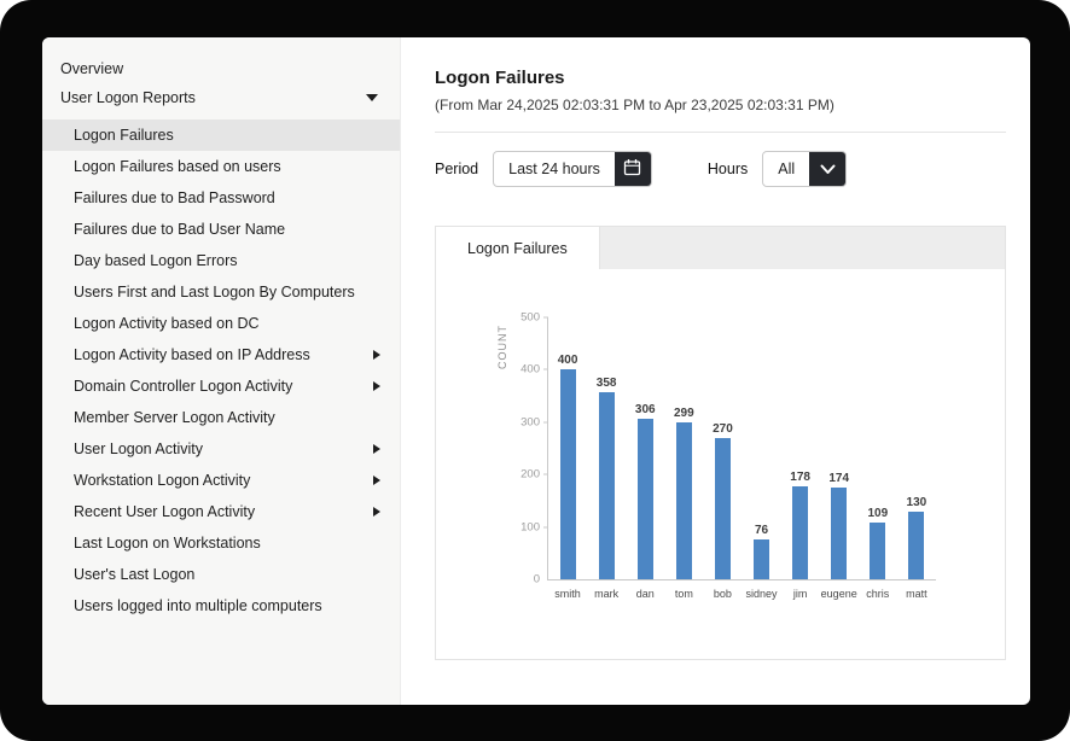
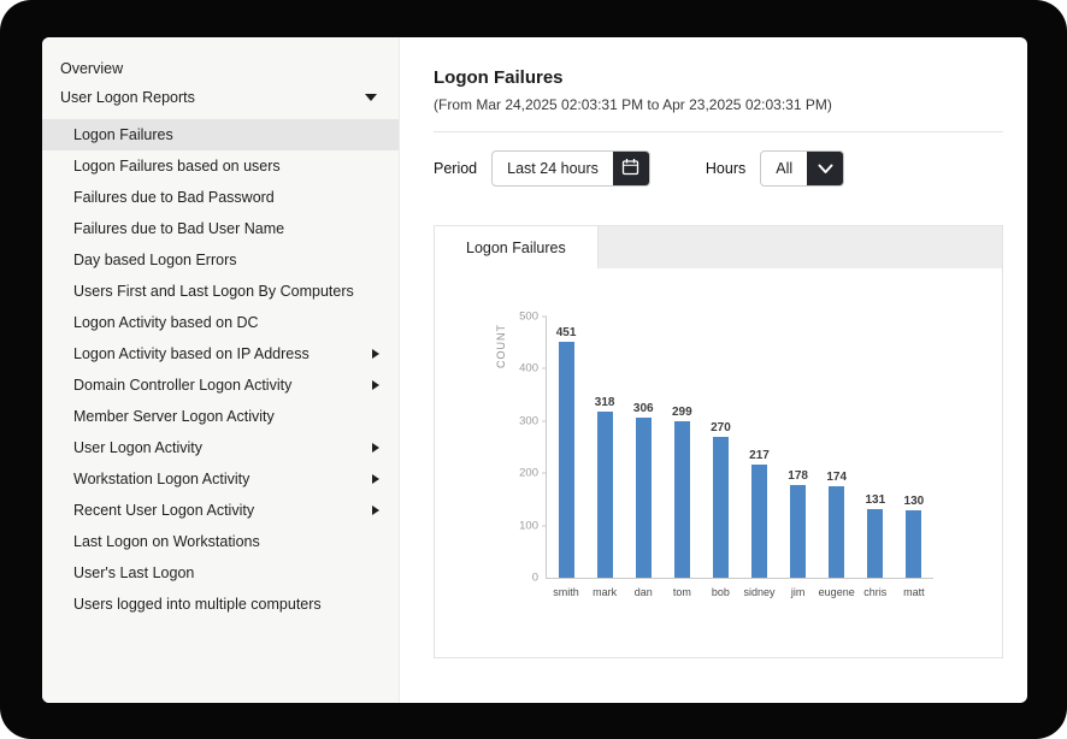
smith: 400 -> 451
mark: 358 -> 318
sidney: 76 -> 217
chris: 109 -> 131
